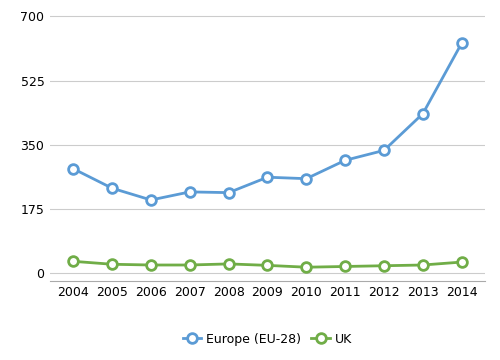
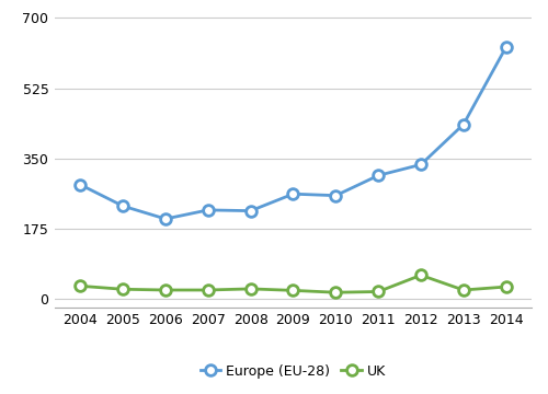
UK/2012: 21 -> 60
